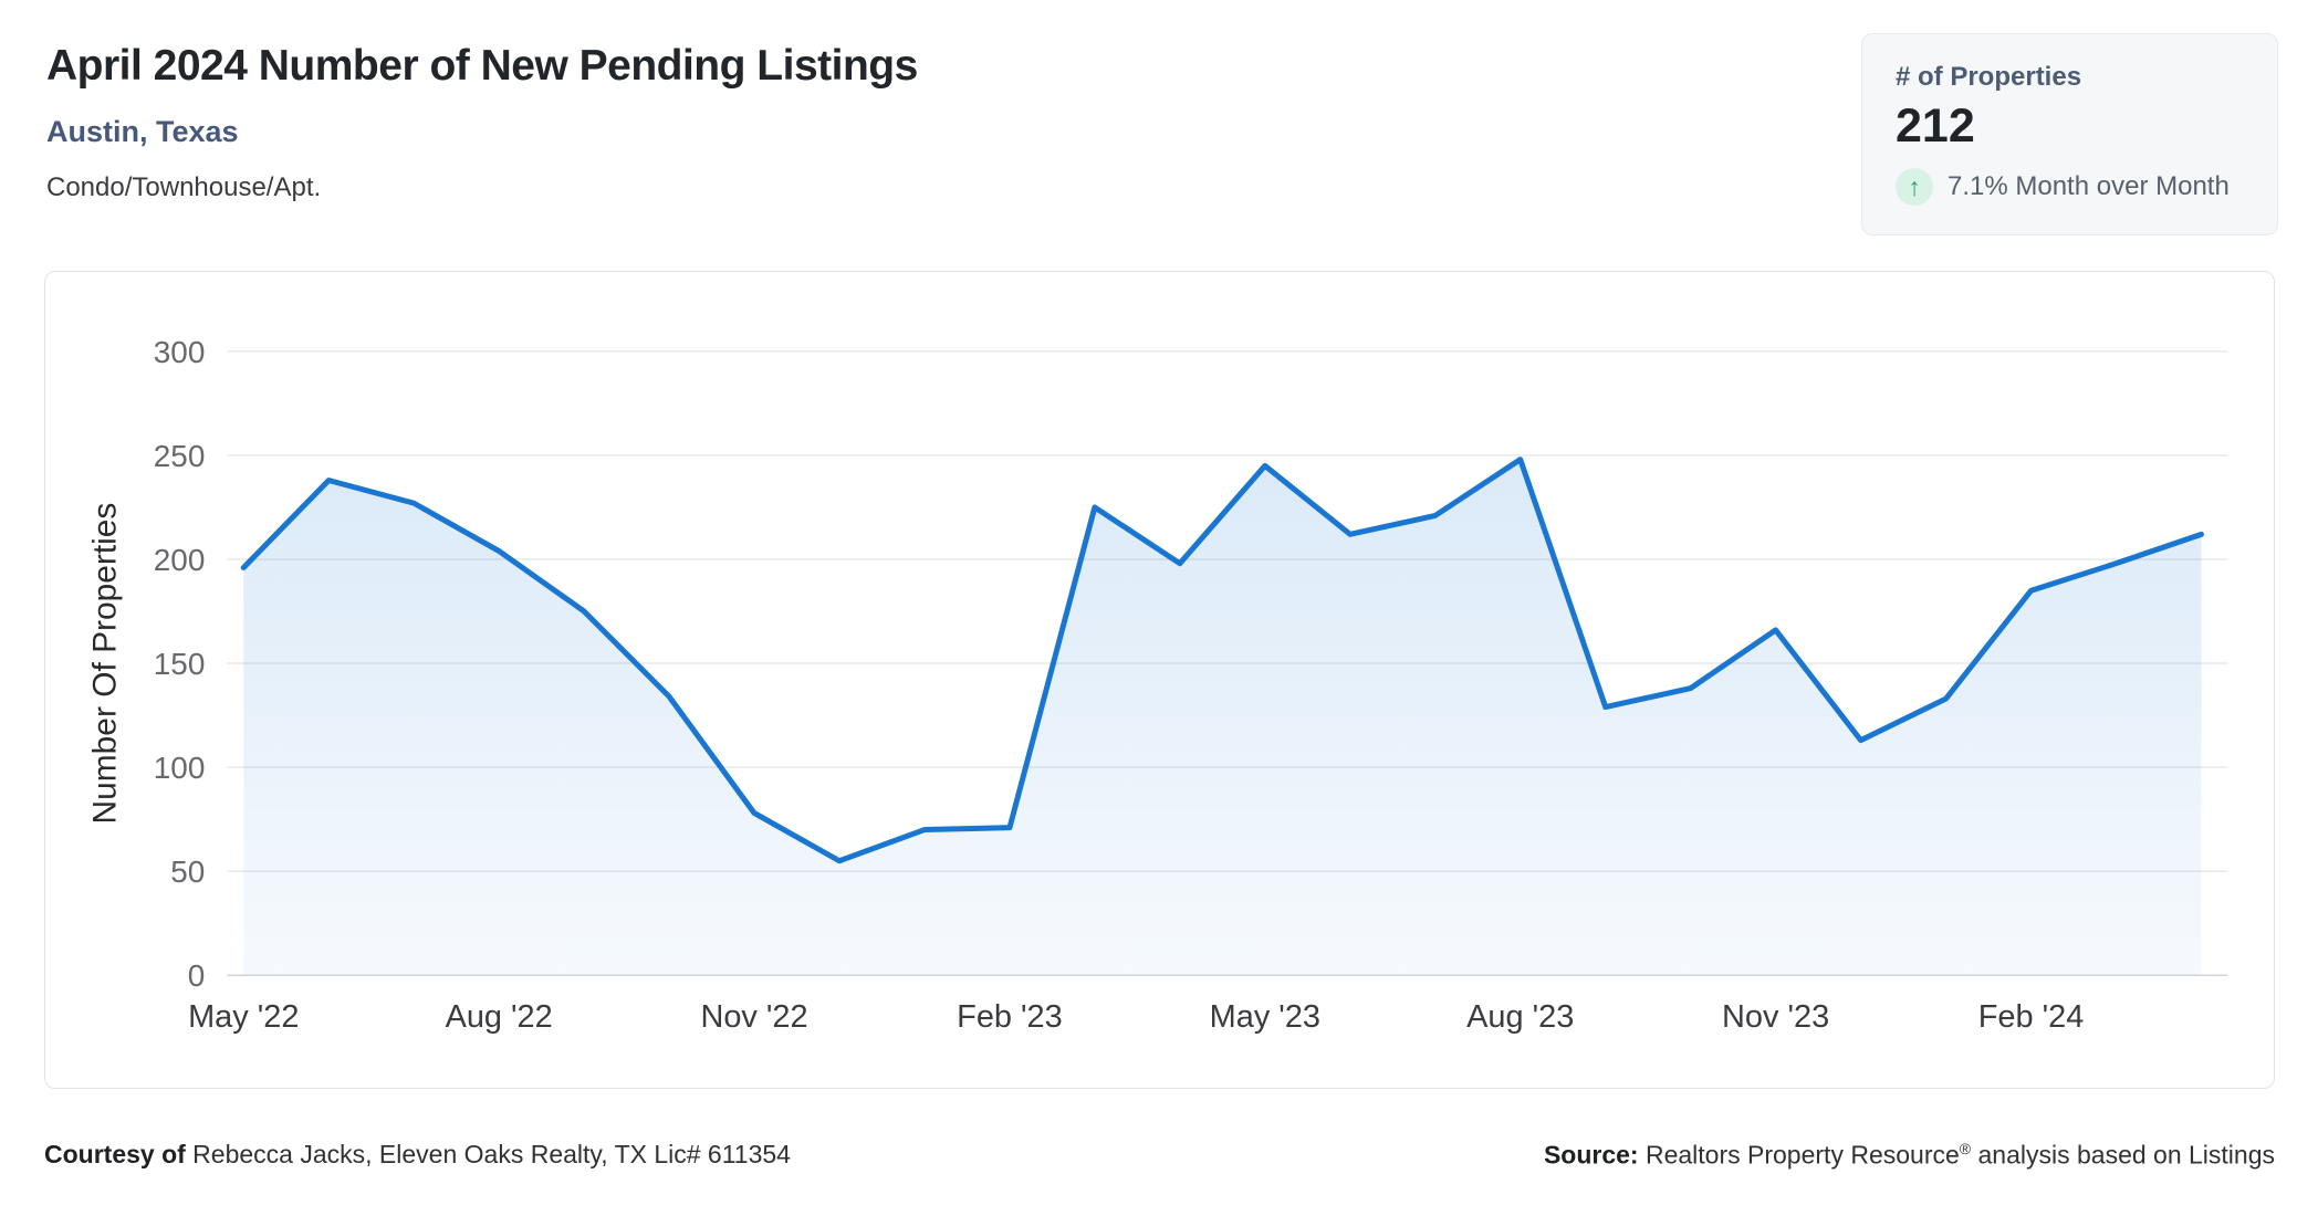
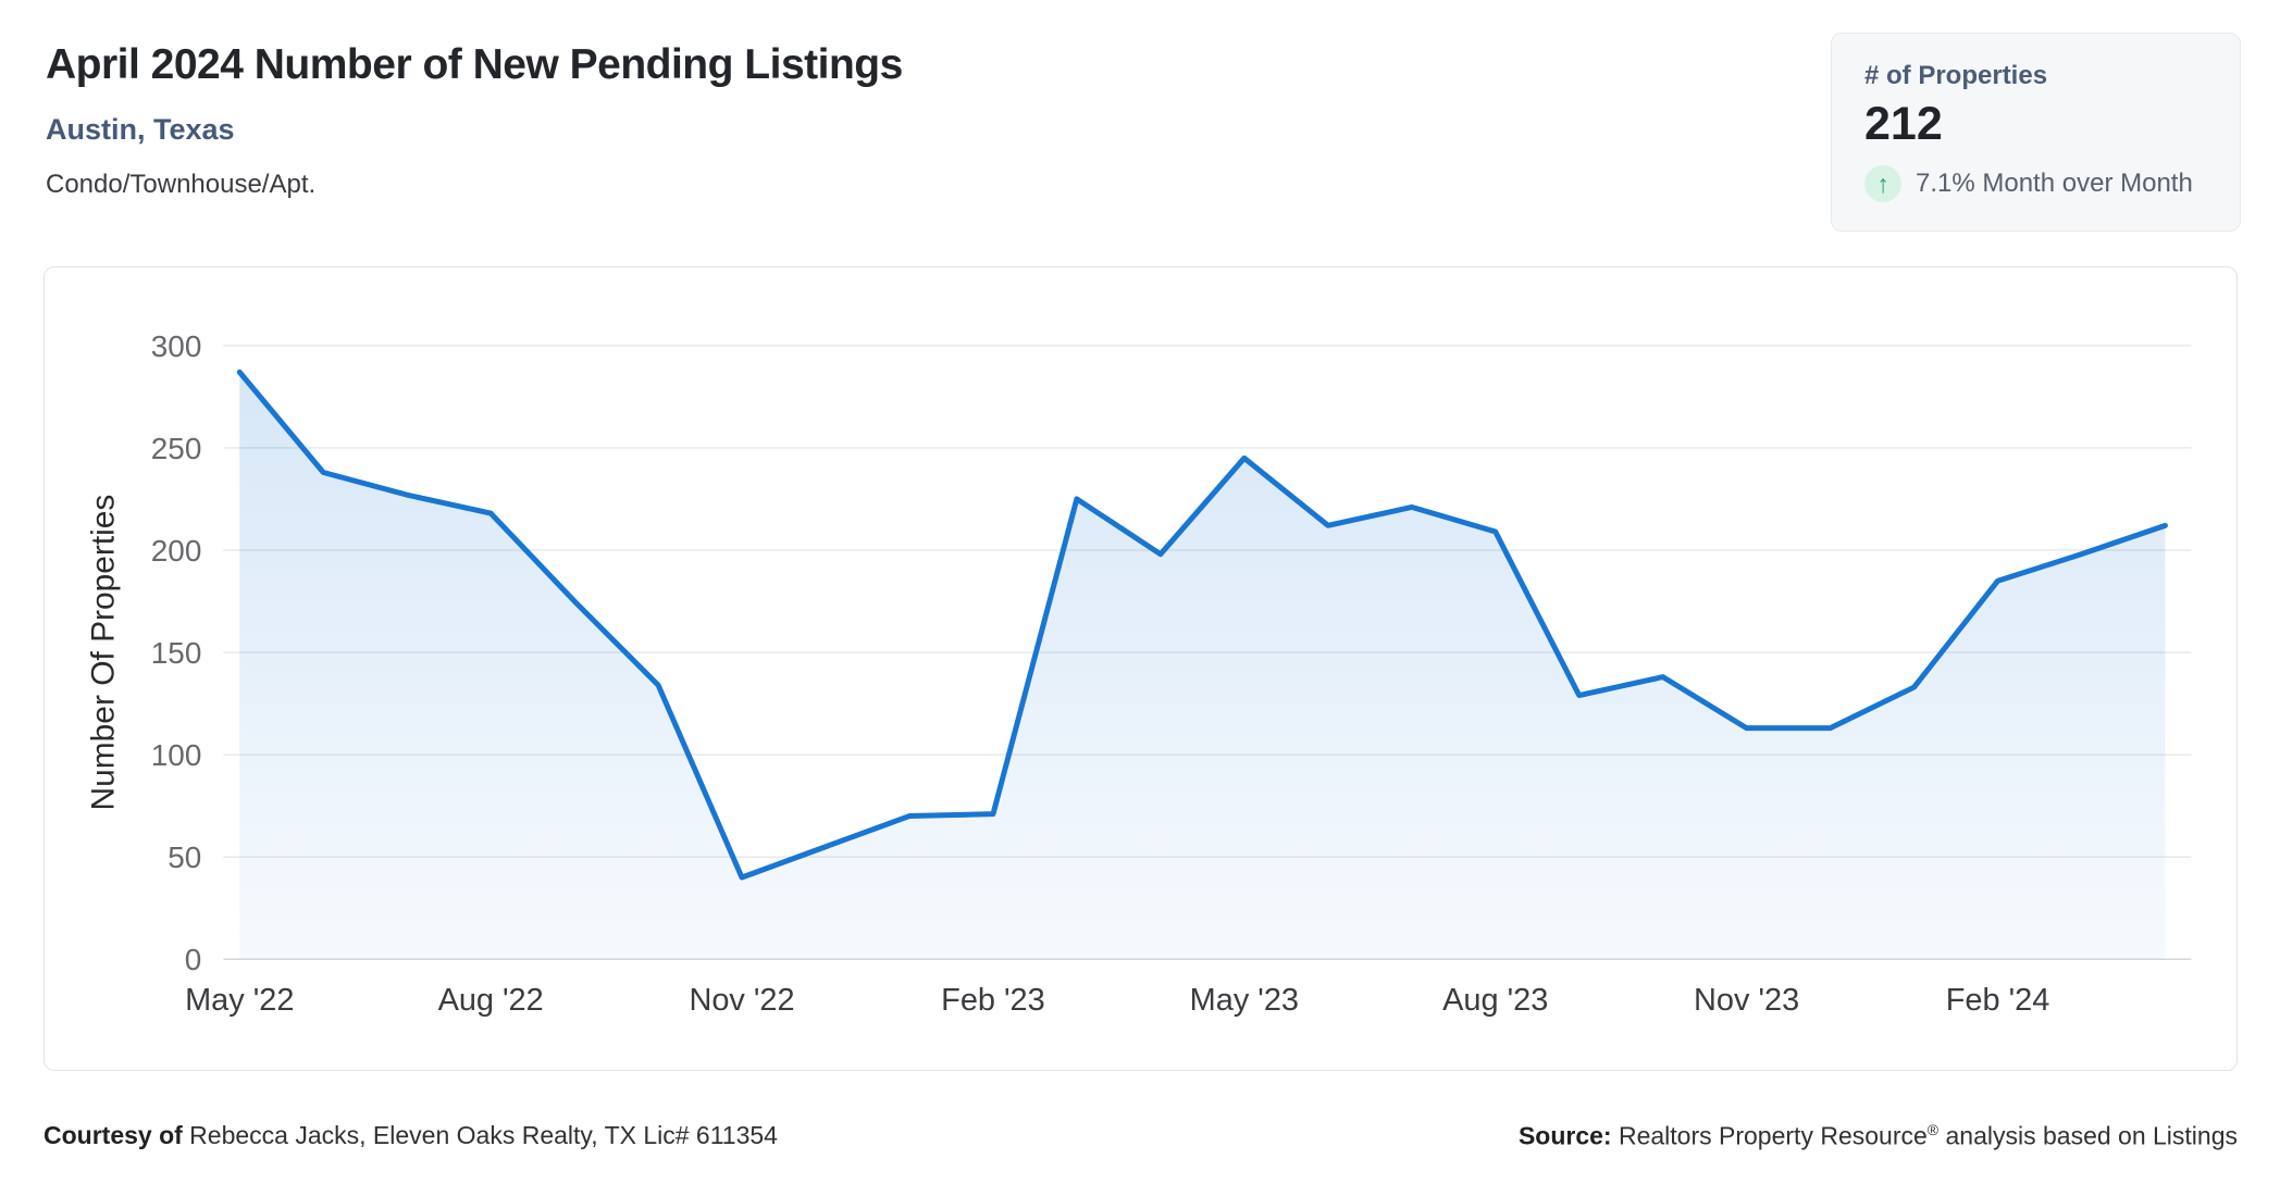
May '22: 196 -> 287
Aug '22: 204 -> 218
Nov '22: 78 -> 40
Aug '23: 248 -> 209
Nov '23: 166 -> 113
